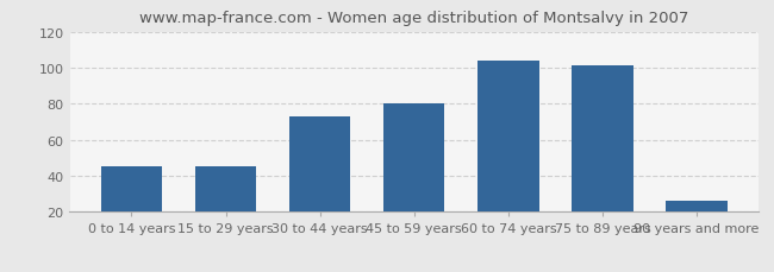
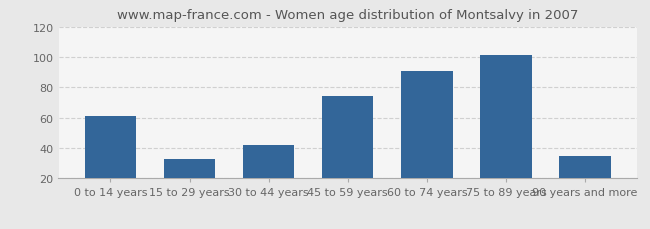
0 to 14 years: 45 -> 61
15 to 29 years: 45 -> 33
30 to 44 years: 73 -> 42
45 to 59 years: 80 -> 74
60 to 74 years: 104 -> 91
90 years and more: 26 -> 35
